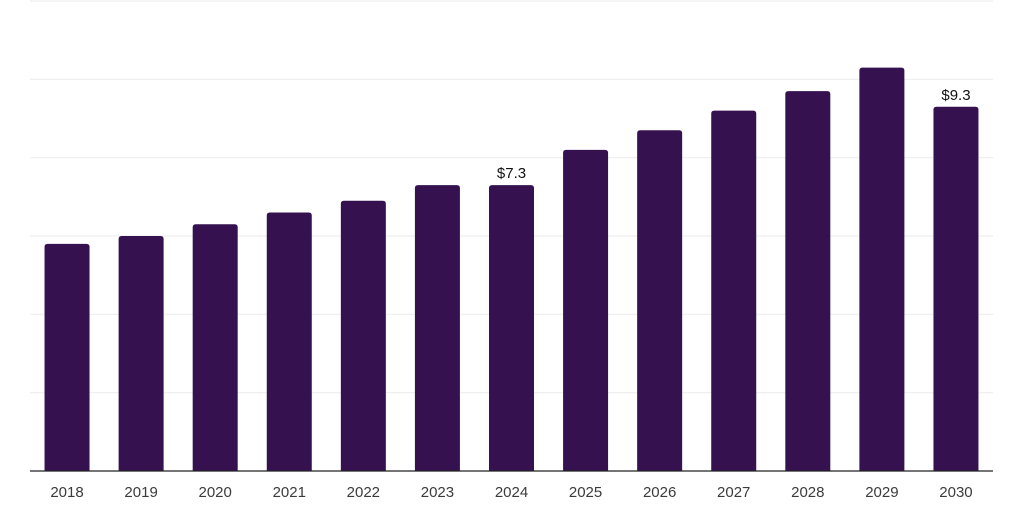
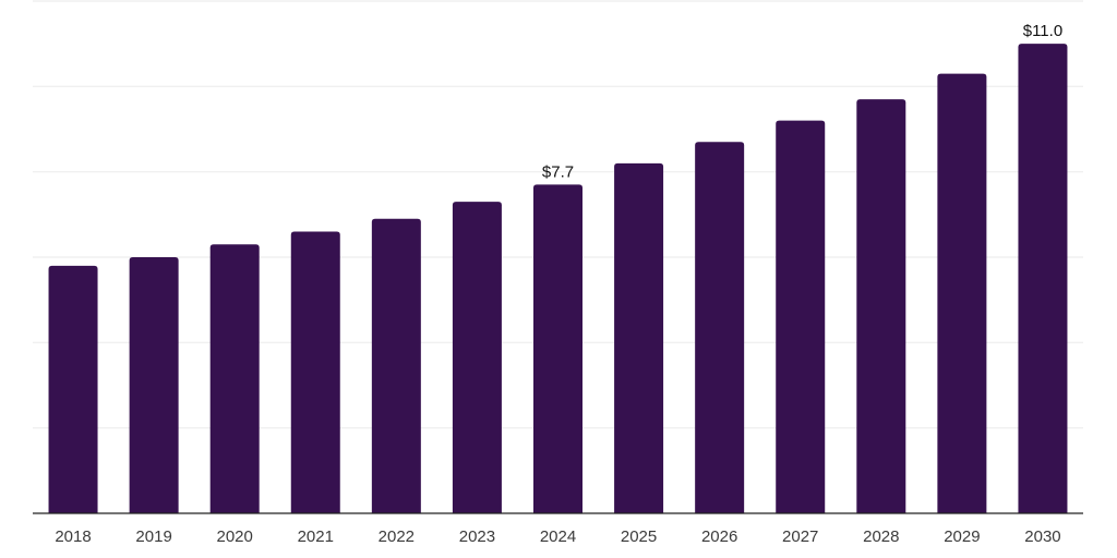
2024: $7.3 -> $7.7
2030: $9.3 -> $11.0
